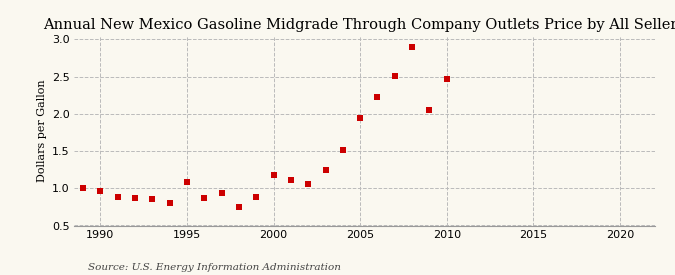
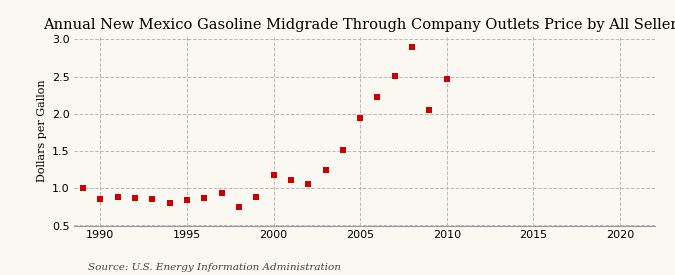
1990: 0.96 -> 0.86
1995: 1.08 -> 0.84
